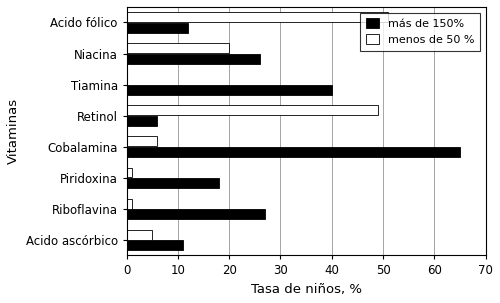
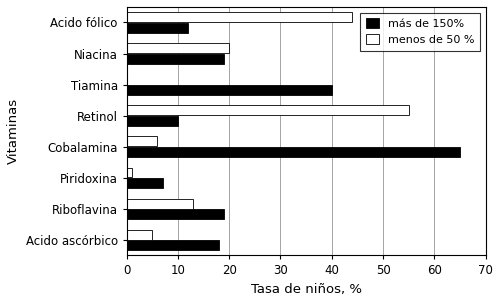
menos de 50 %/Acido fólico: 51 -> 44
más de 150%/Niacina: 26 -> 19
menos de 50 %/Retinol: 49 -> 55
más de 150%/Retinol: 6 -> 10
más de 150%/Piridoxina: 18 -> 7
menos de 50 %/Riboflavina: 1 -> 13
más de 150%/Riboflavina: 27 -> 19
más de 150%/Acido ascórbico: 11 -> 18
